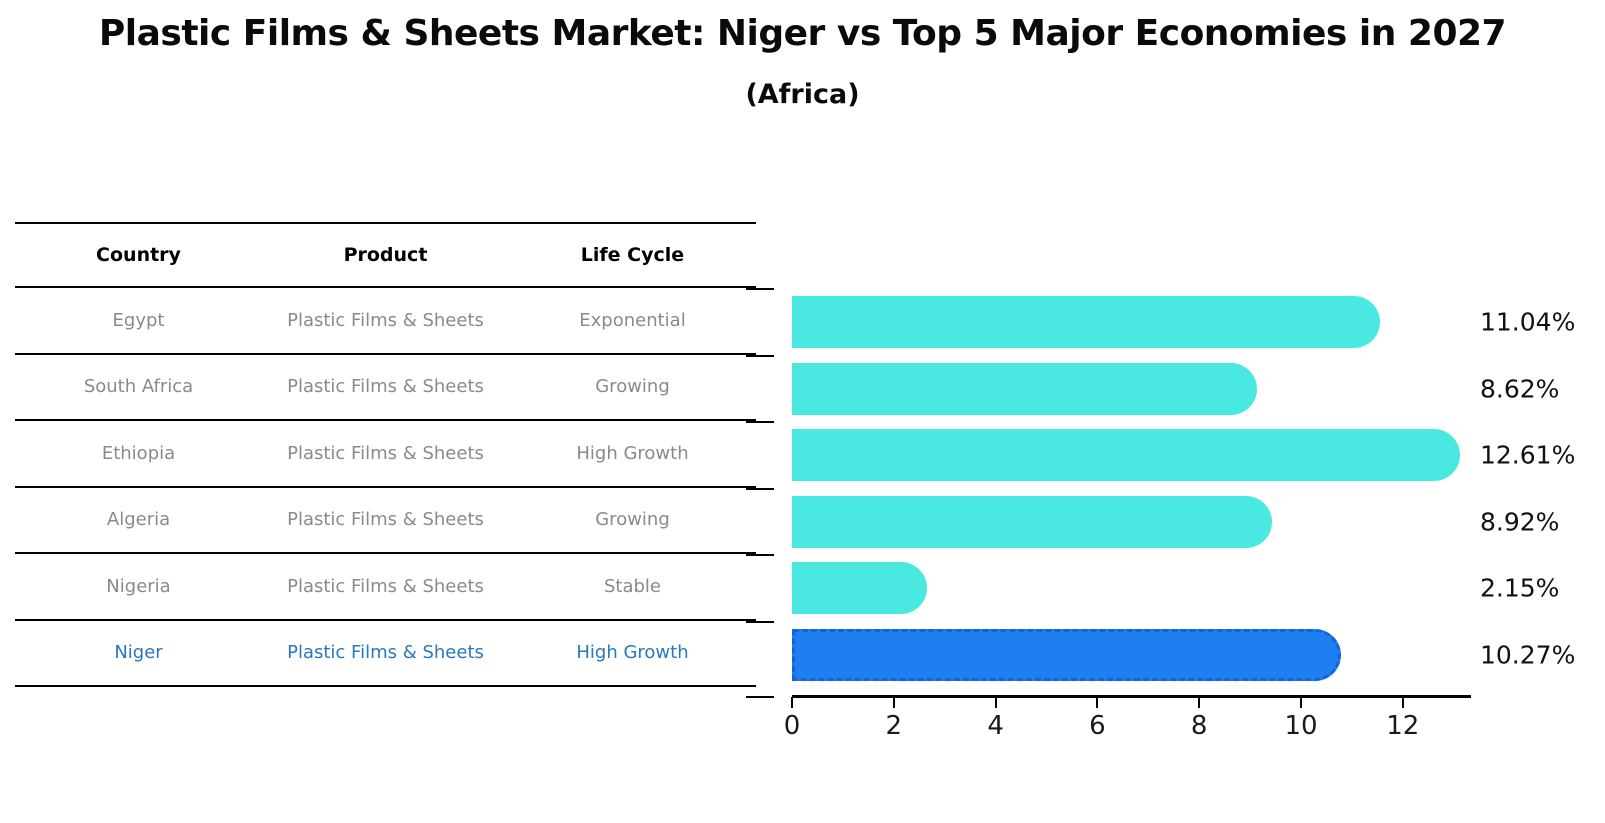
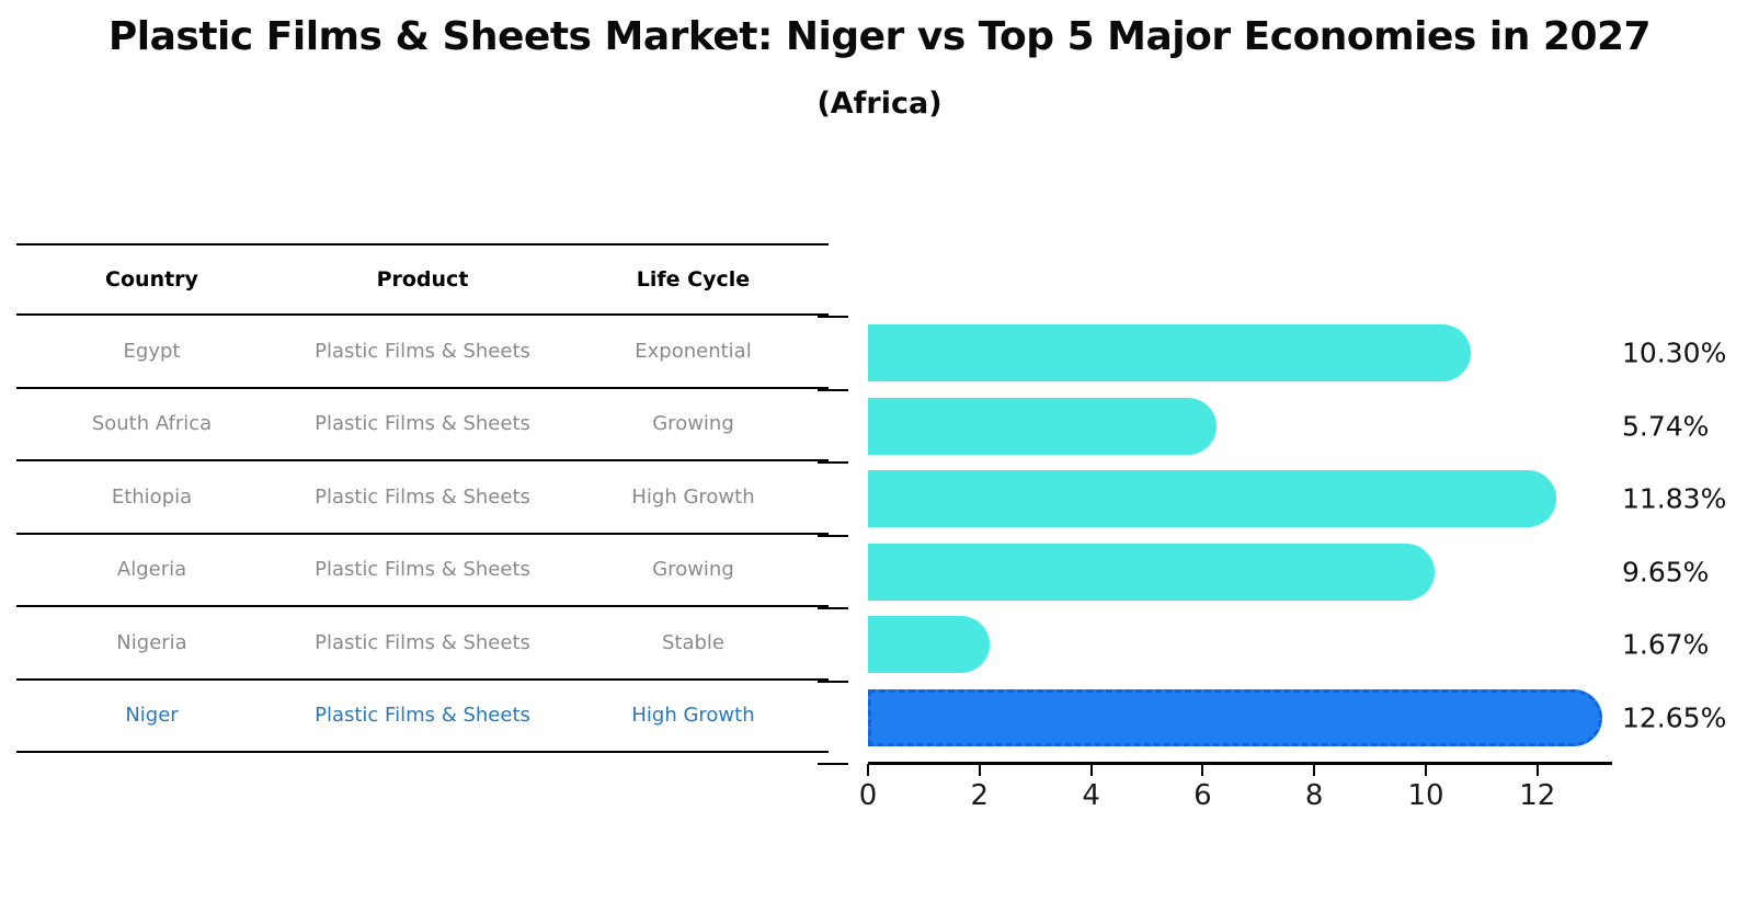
Egypt: 11.04% -> 10.30%
South Africa: 8.62% -> 5.74%
Ethiopia: 12.61% -> 11.83%
Algeria: 8.92% -> 9.65%
Nigeria: 2.15% -> 1.67%
Niger: 10.27% -> 12.65%
